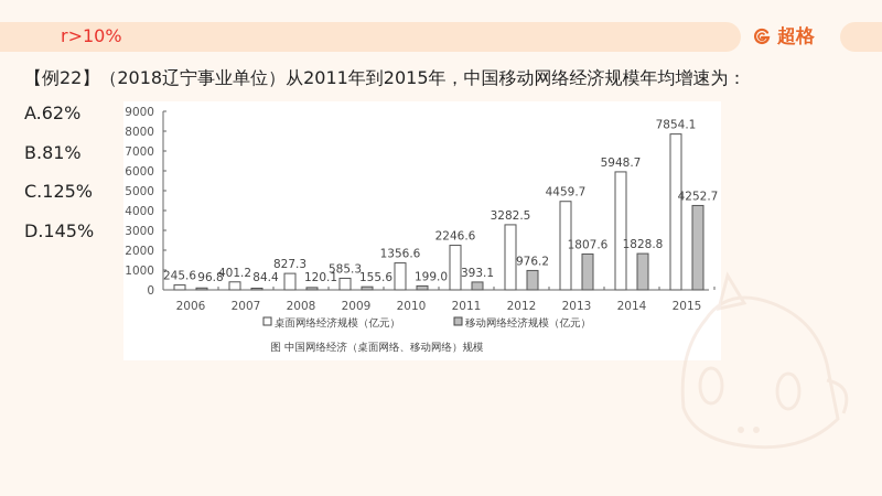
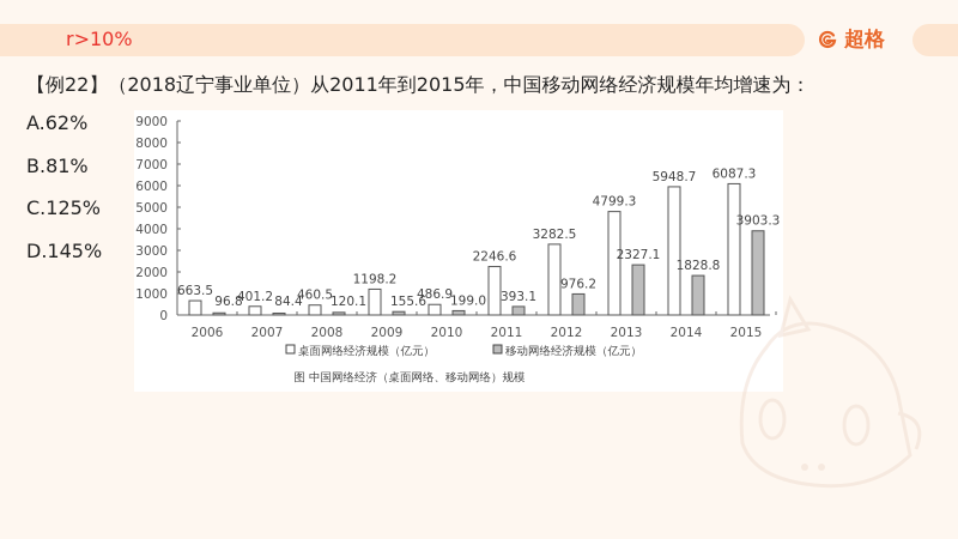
桌面网络经济规模（亿元）/2006: 245.6 -> 663.5
桌面网络经济规模（亿元）/2008: 827.3 -> 460.5
桌面网络经济规模（亿元）/2009: 585.3 -> 1198.2
桌面网络经济规模（亿元）/2010: 1356.6 -> 486.9
桌面网络经济规模（亿元）/2013: 4459.7 -> 4799.3
移动网络经济规模（亿元）/2013: 1807.6 -> 2327.1
桌面网络经济规模（亿元）/2015: 7854.1 -> 6087.3
移动网络经济规模（亿元）/2015: 4252.7 -> 3903.3
